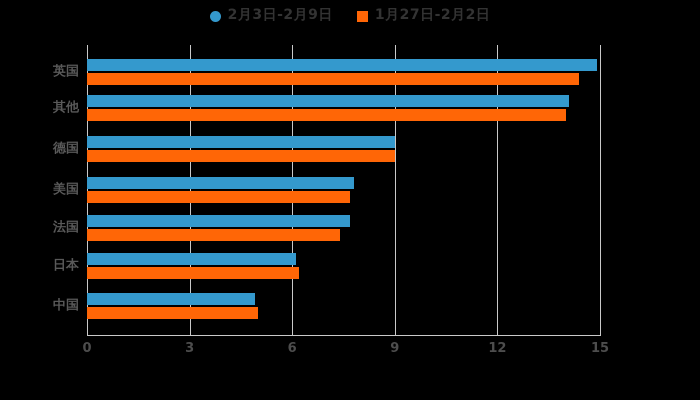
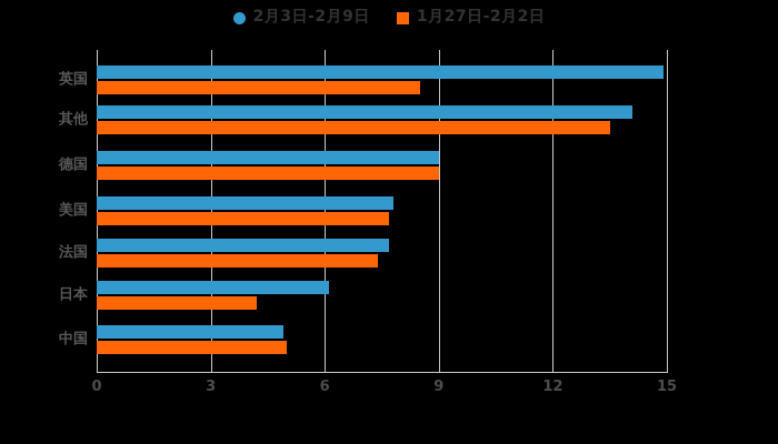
1月27日-2月2日/英国: 14.4 -> 8.5
1月27日-2月2日/其他: 14.0 -> 13.5
1月27日-2月2日/日本: 6.2 -> 4.2
